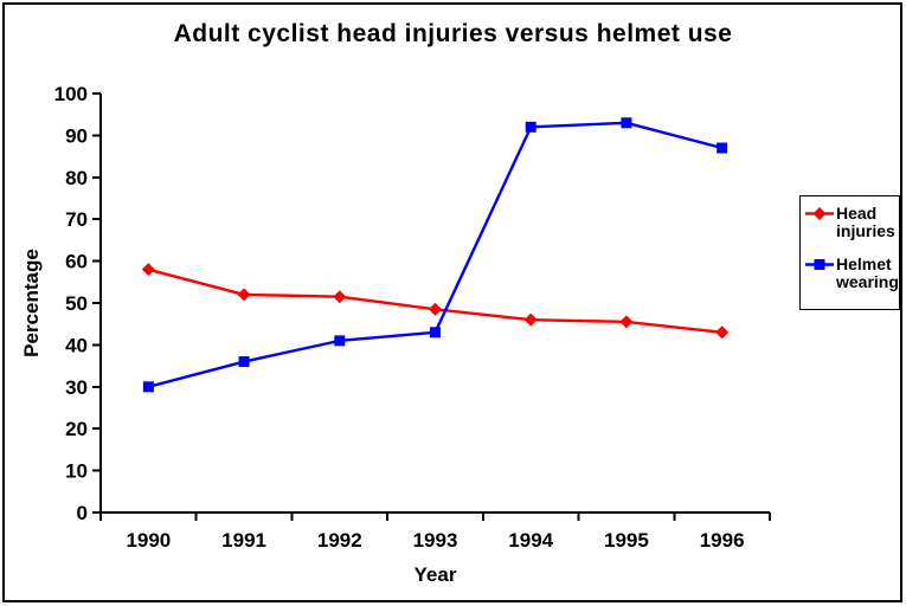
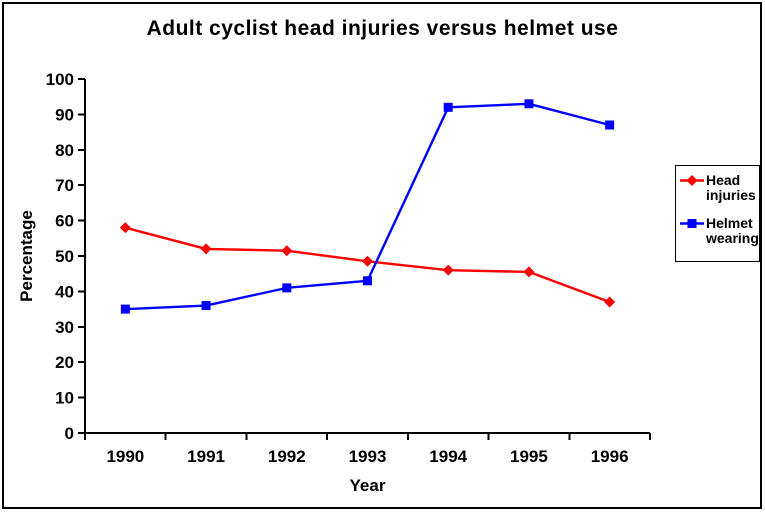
Helmet wearing/1990: 30 -> 35
Head injuries/1996: 43 -> 37
